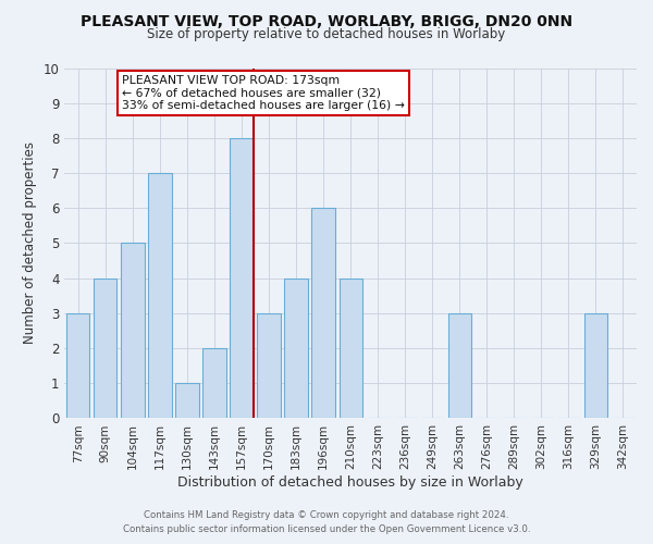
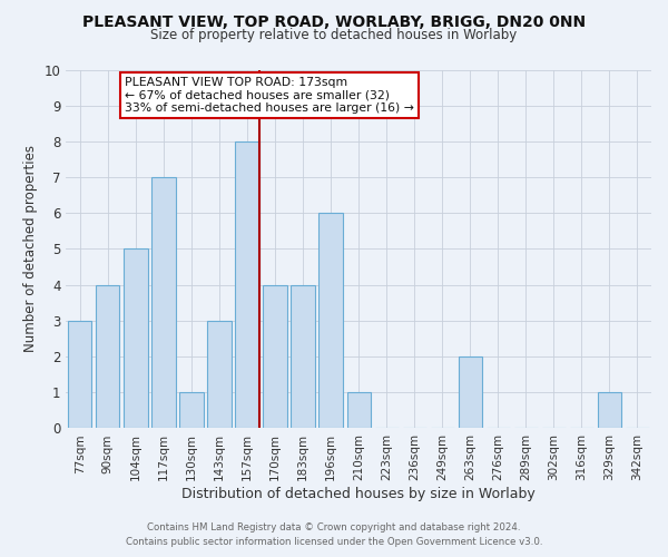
143sqm: 2 -> 3
170sqm: 3 -> 4
210sqm: 4 -> 1
263sqm: 3 -> 2
329sqm: 3 -> 1
